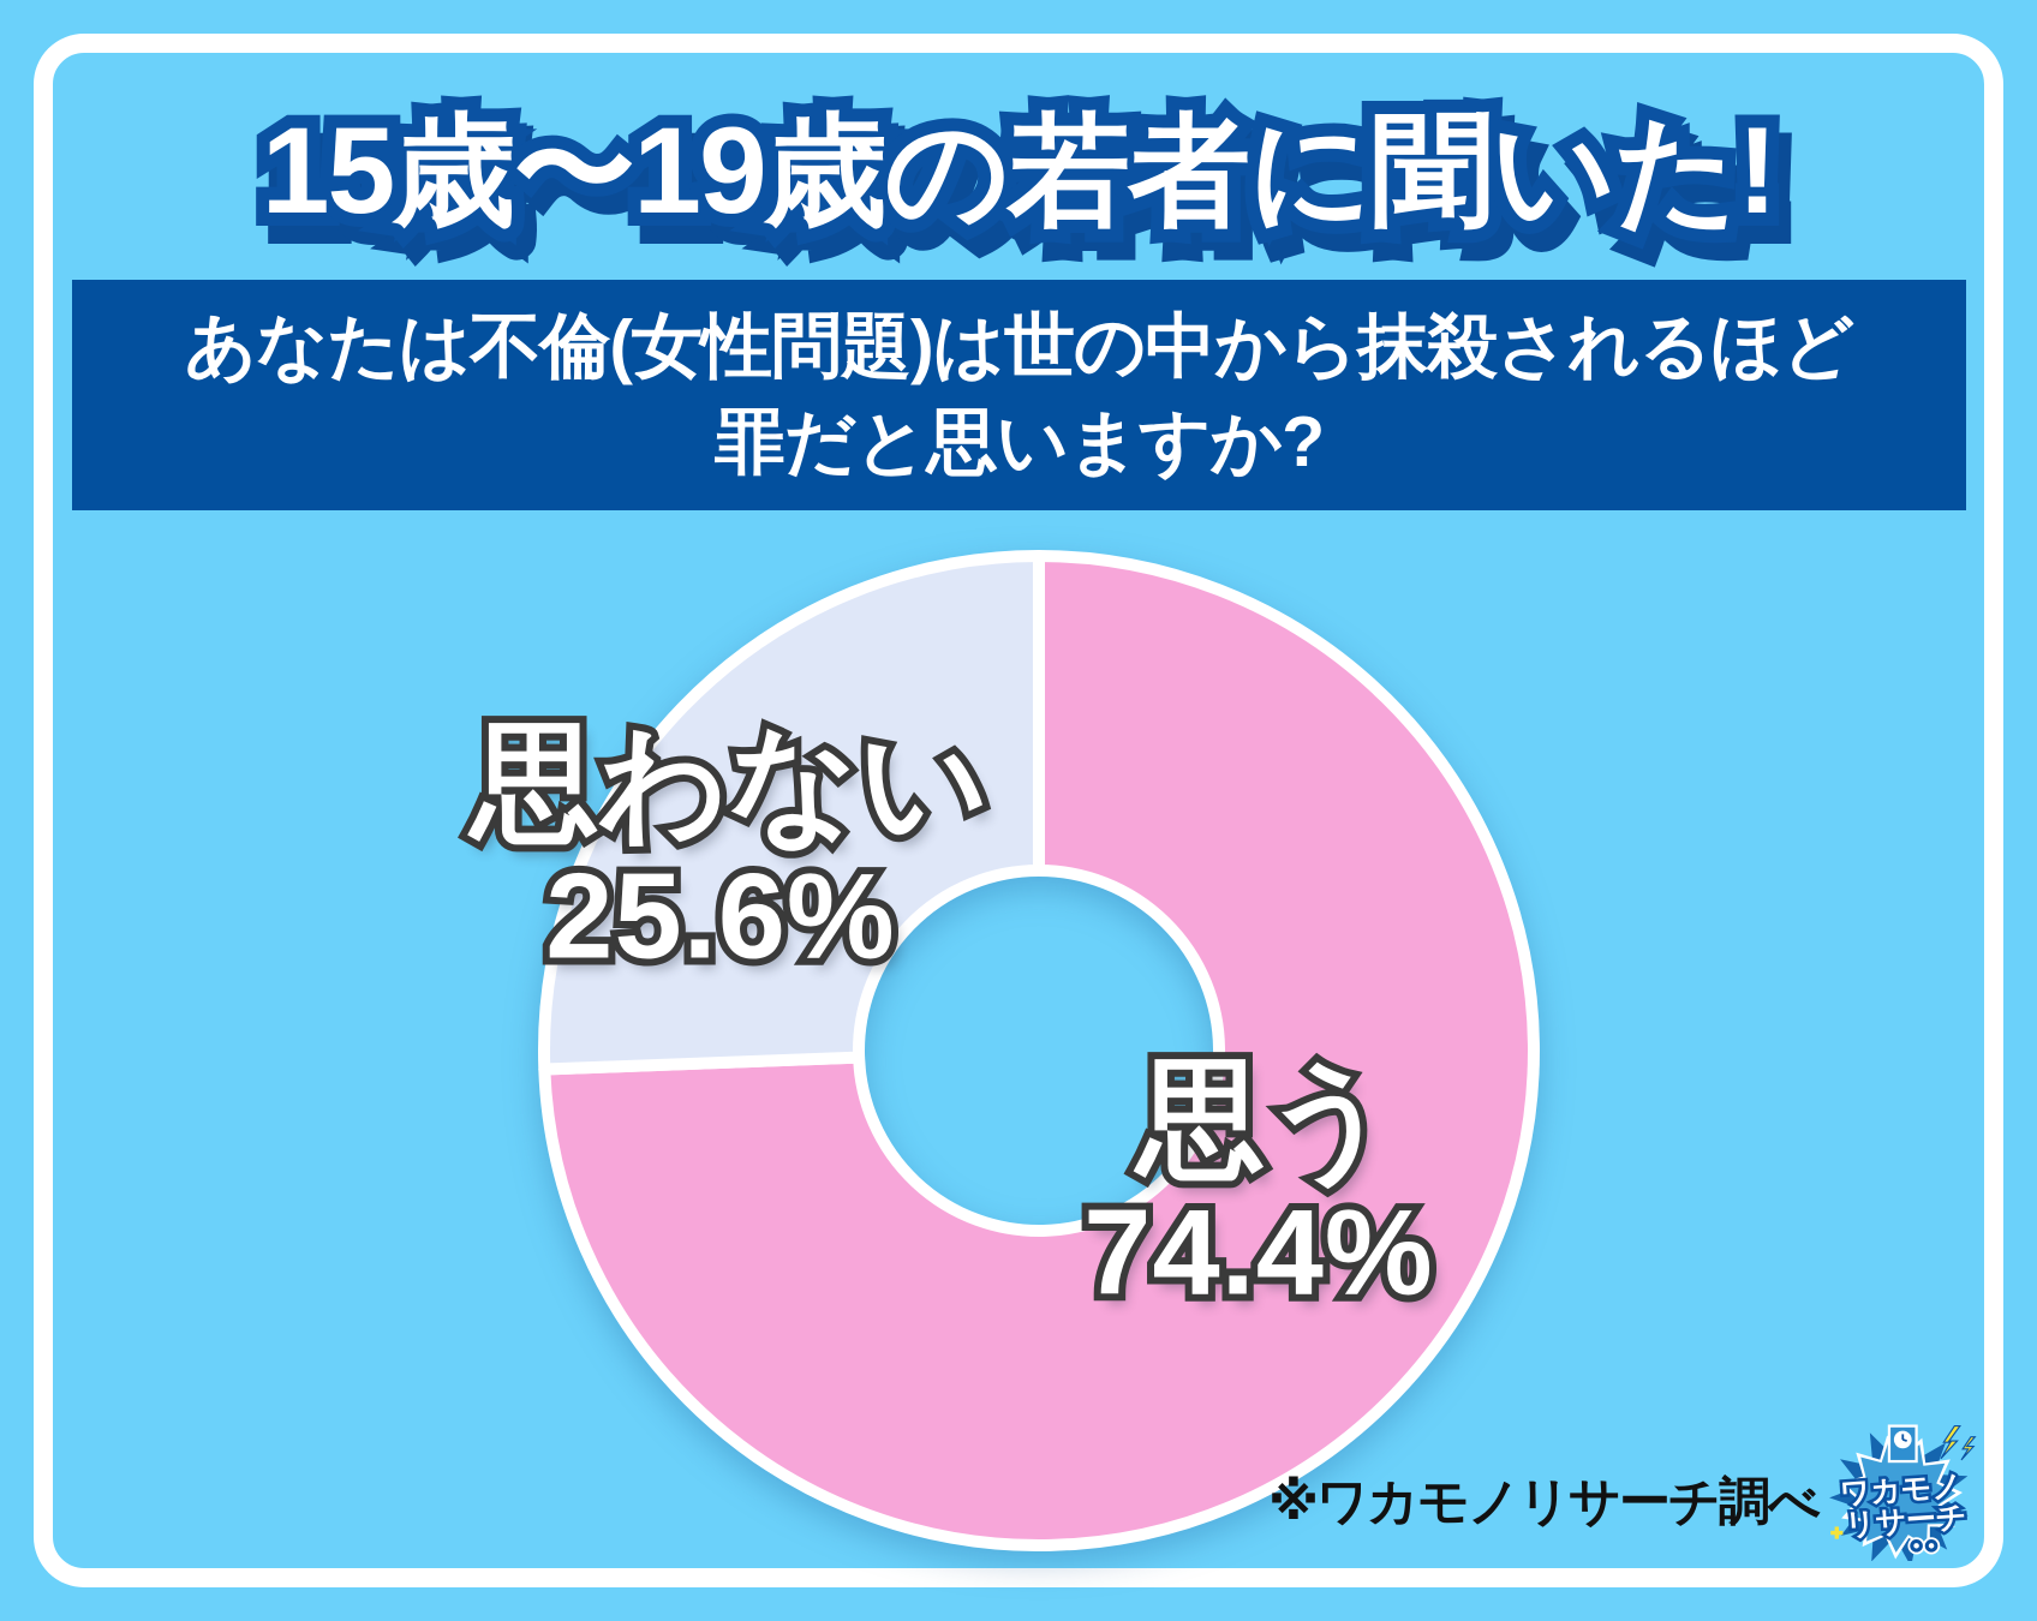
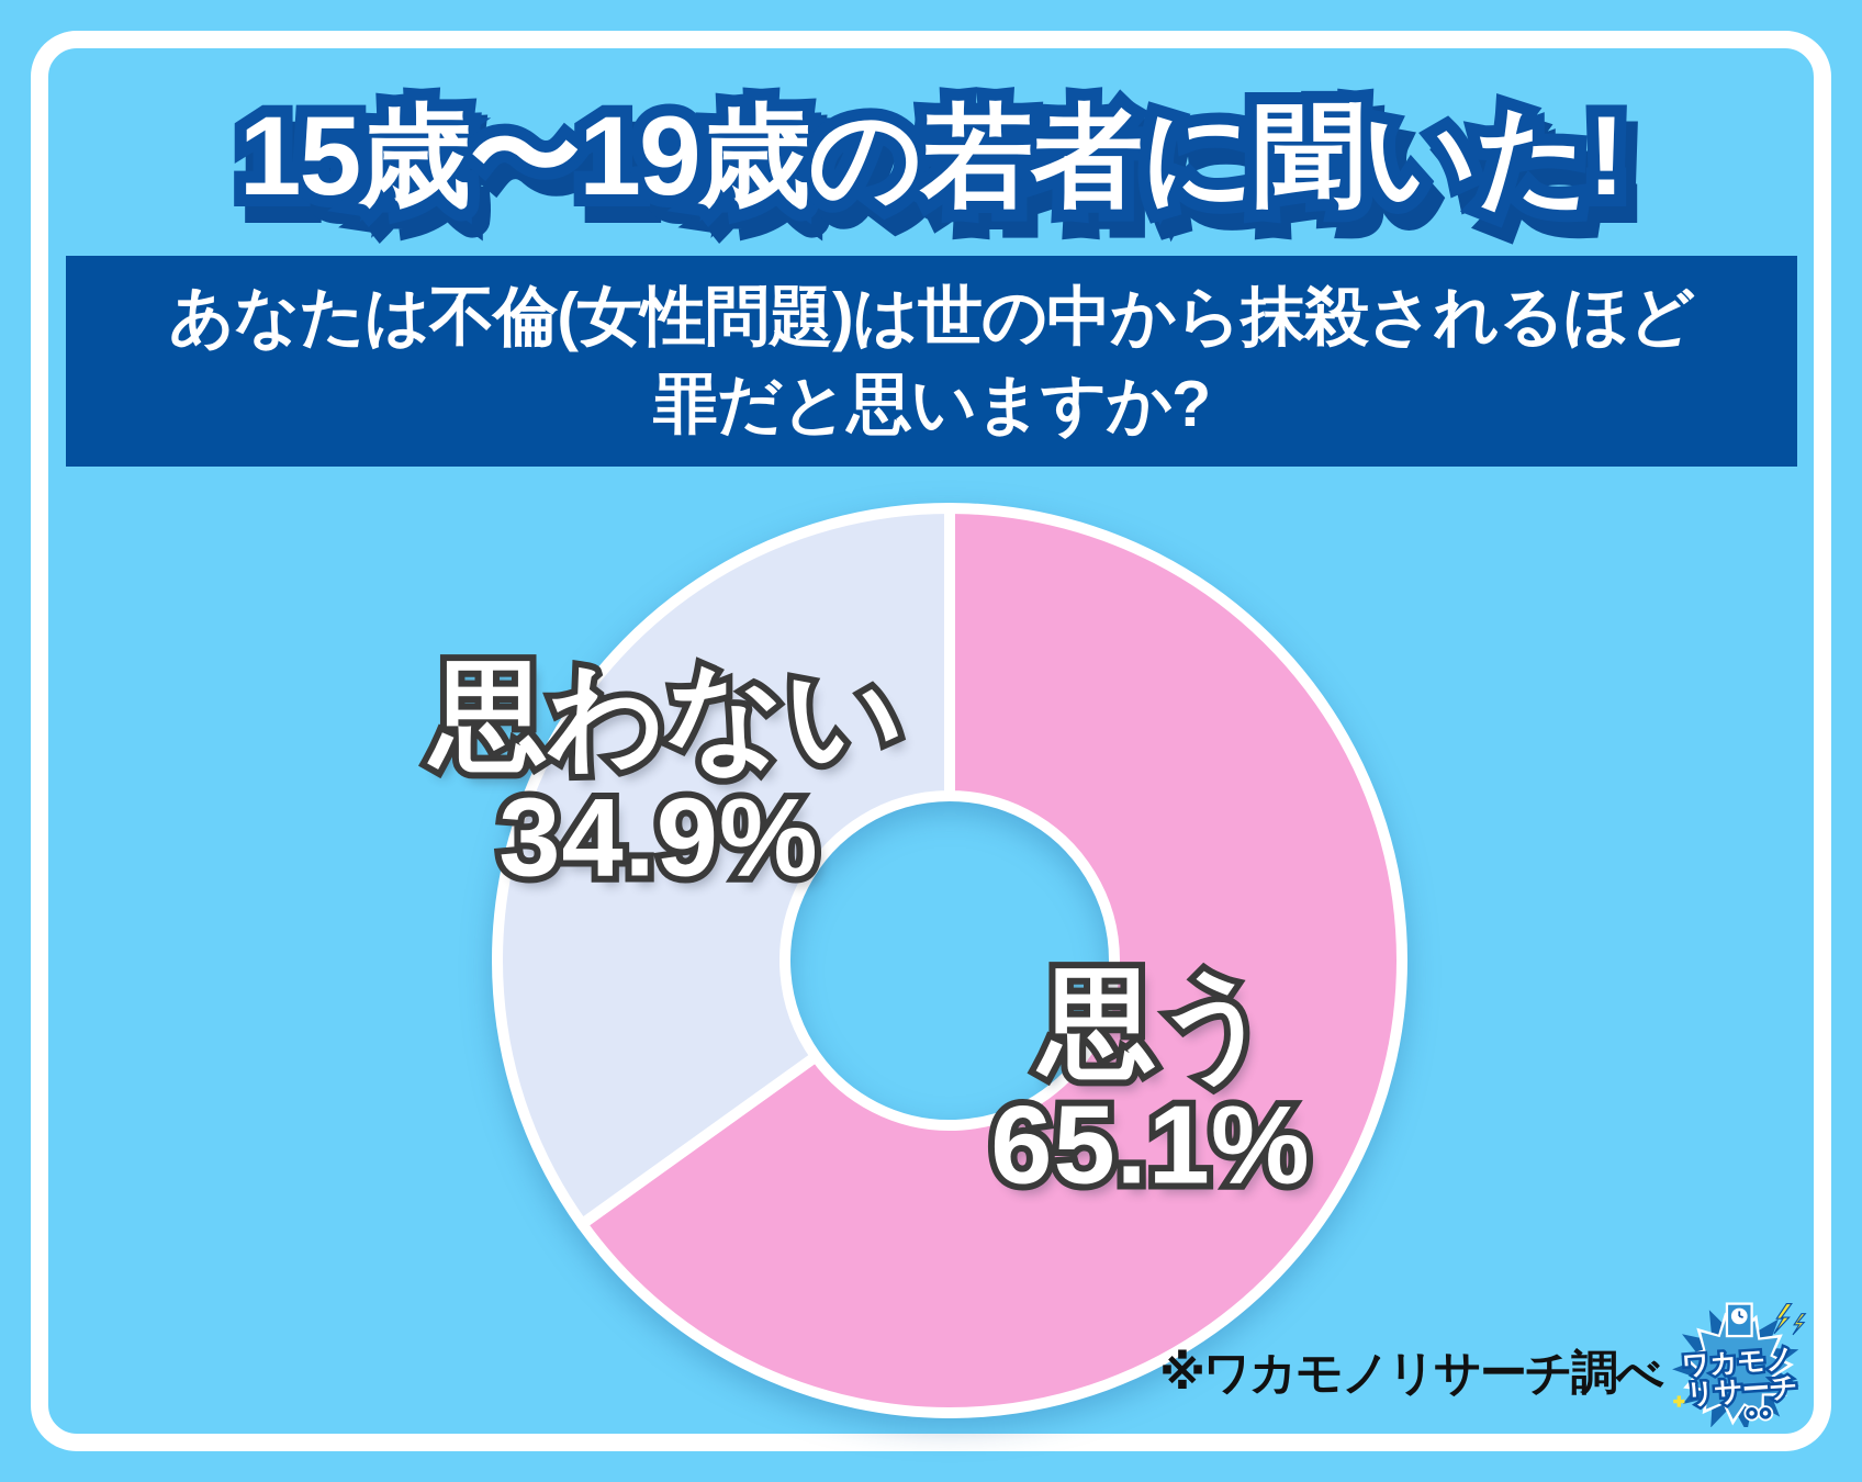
思う: 74.4% -> 65.1%
思わない: 25.6% -> 34.9%
